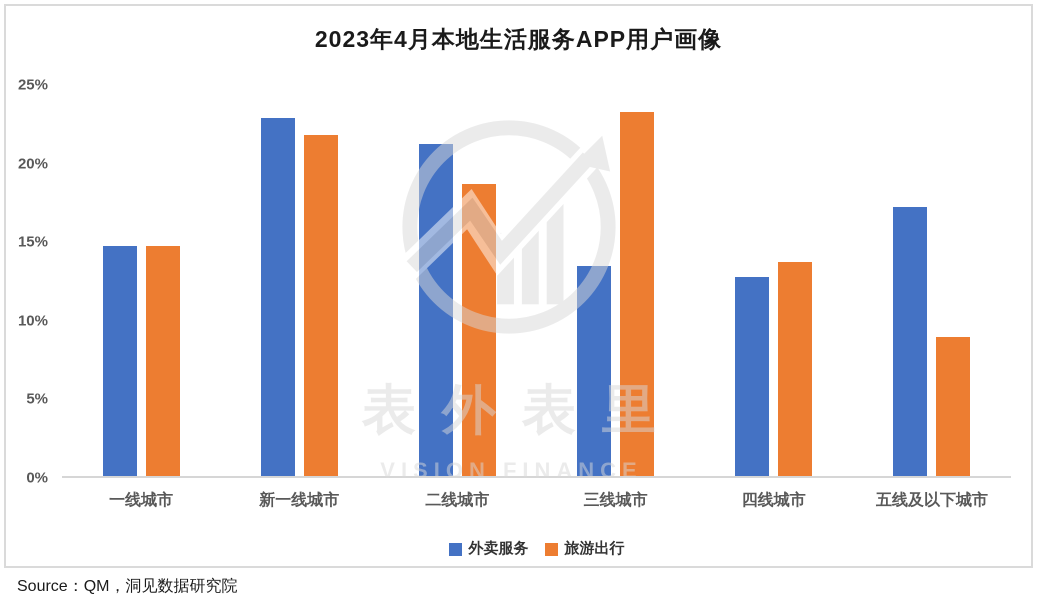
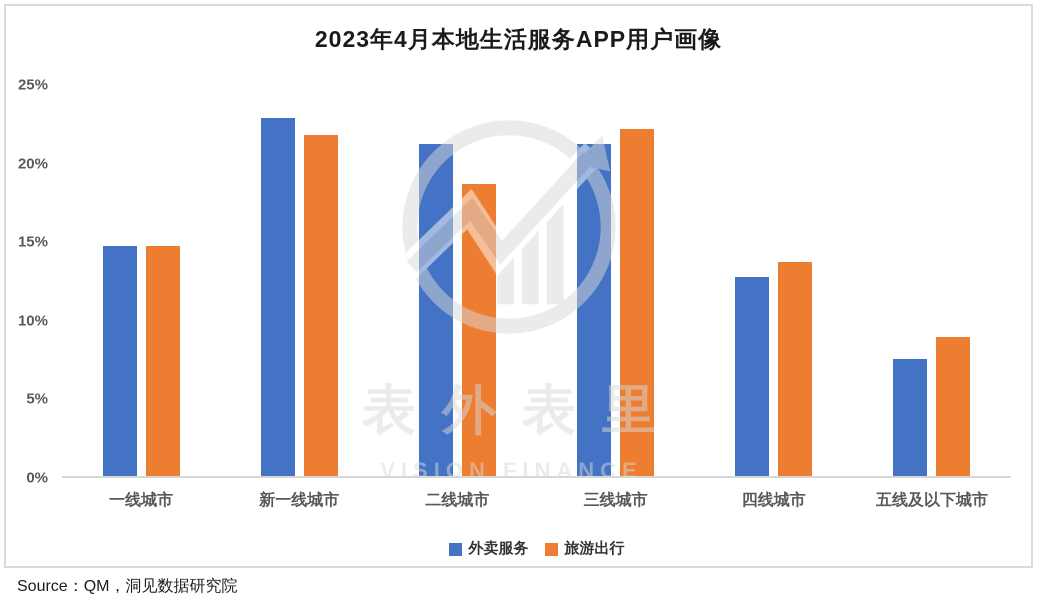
外卖服务/三线城市: 13.4% -> 21.2%
旅游出行/三线城市: 23.3% -> 22.2%
外卖服务/五线及以下城市: 17.2% -> 7.5%
